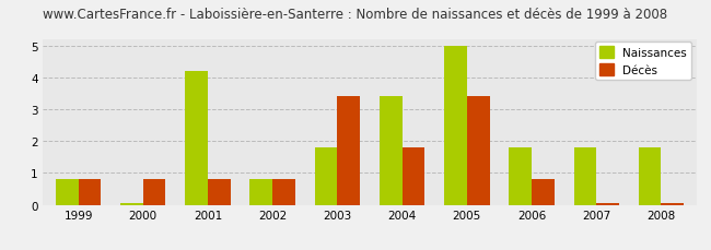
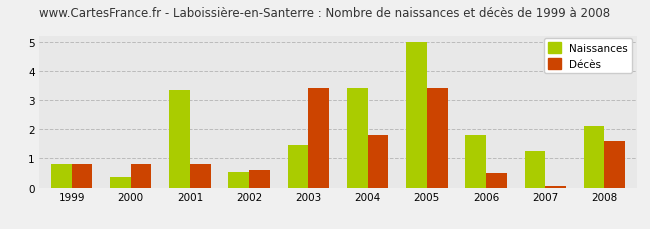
Naissances/2000: 0.05 -> 0.35
Naissances/2001: 4.20 -> 3.35
Naissances/2002: 0.80 -> 0.55
Décès/2002: 0.80 -> 0.60
Naissances/2003: 1.80 -> 1.45
Décès/2006: 0.80 -> 0.50
Naissances/2007: 1.80 -> 1.25
Naissances/2008: 1.80 -> 2.10
Décès/2008: 0.05 -> 1.60
